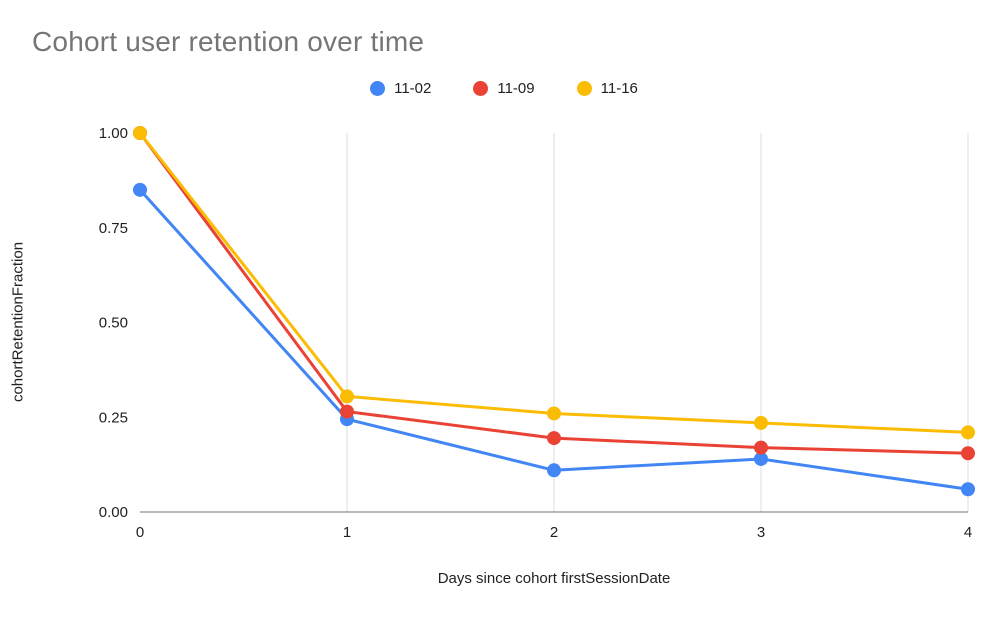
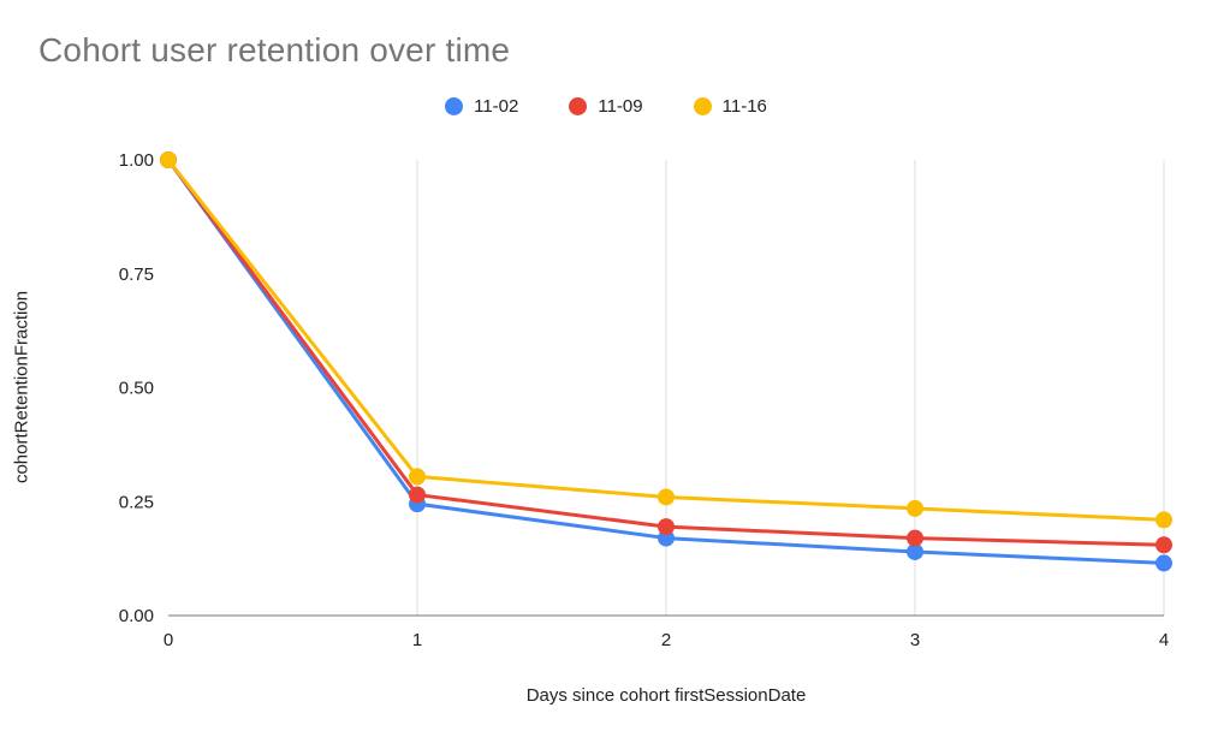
11-02/0: 0.85 -> 1.00
11-02/2: 0.11 -> 0.17
11-02/4: 0.06 -> 0.12
